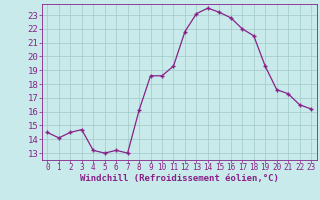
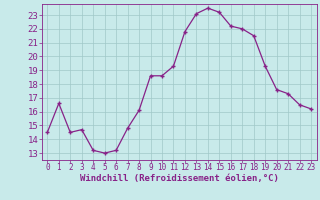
1: 14.1 -> 16.6
7: 13.0 -> 14.8
16: 22.8 -> 22.2
